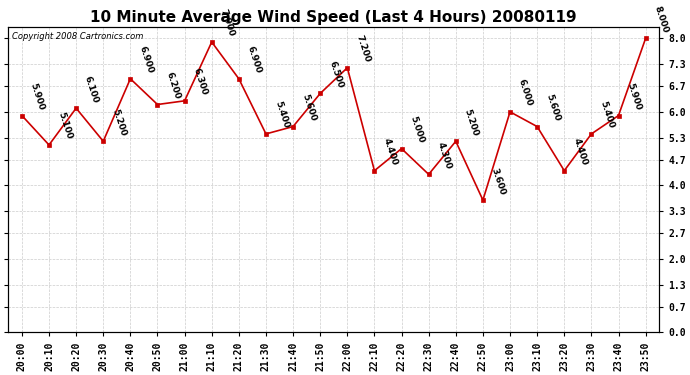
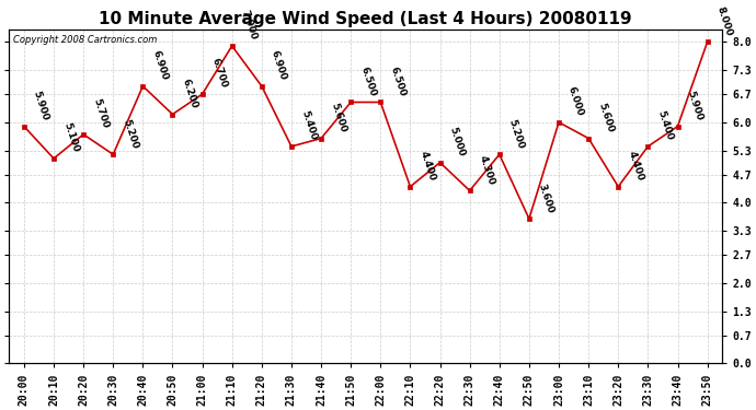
20:20: 6.100 -> 5.700
21:00: 6.300 -> 6.700
22:00: 7.200 -> 6.500
